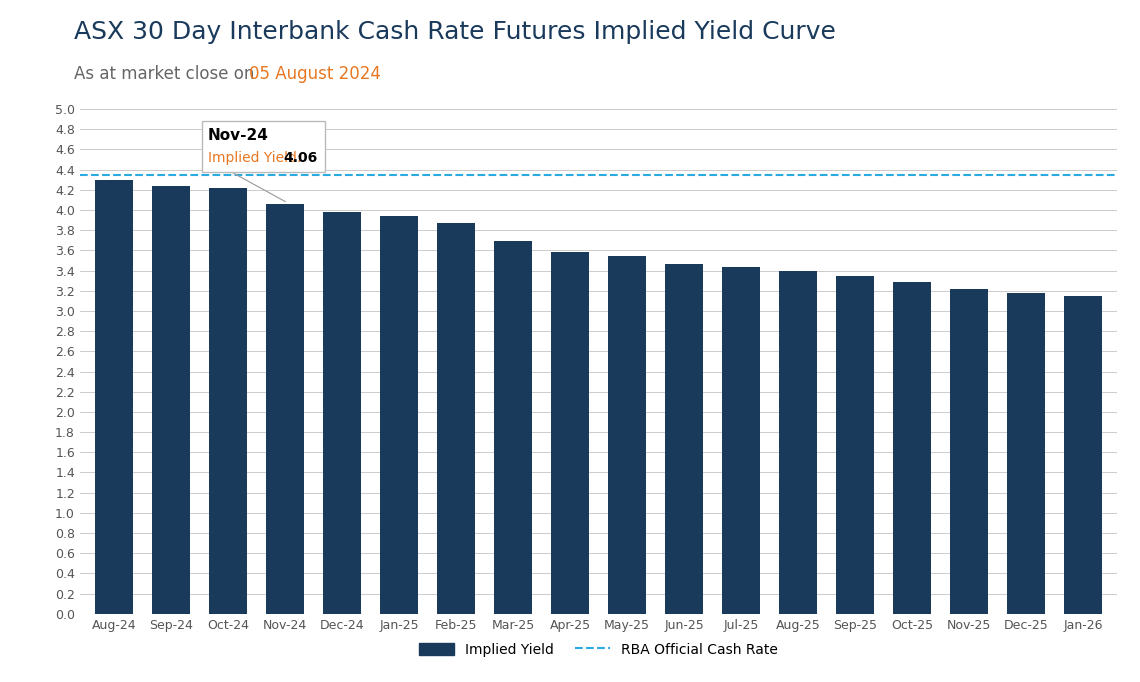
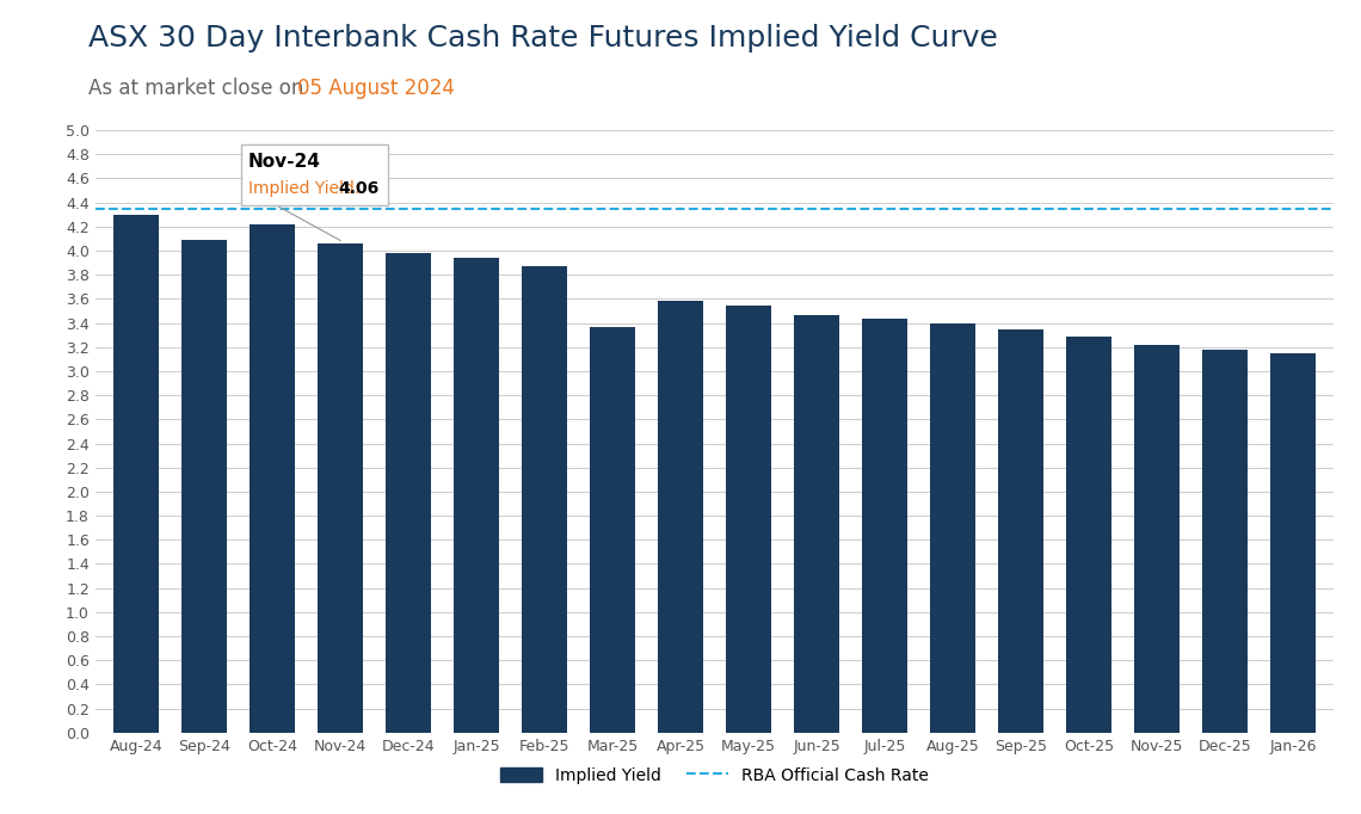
Sep-24: 4.24 -> 4.09
Mar-25: 3.69 -> 3.37
